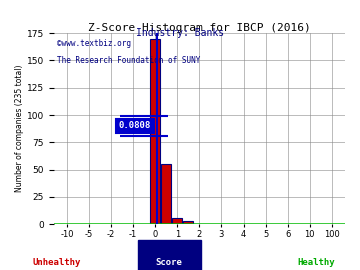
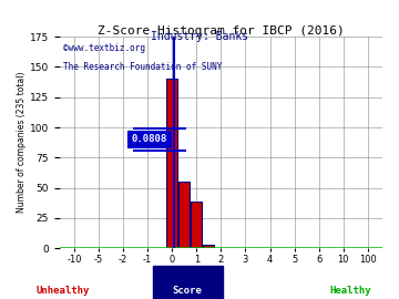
0: 170 -> 140
1: 6 -> 39
